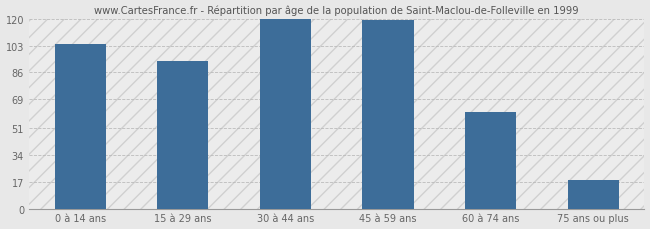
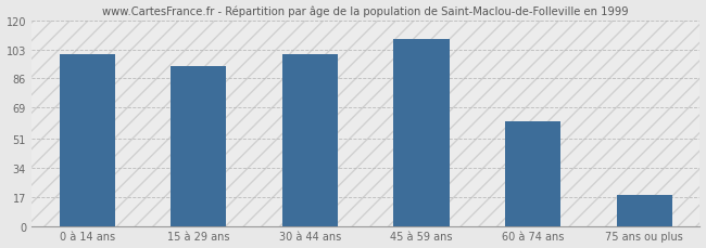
0 à 14 ans: 104 -> 100
30 à 44 ans: 120 -> 100
45 à 59 ans: 119 -> 109
